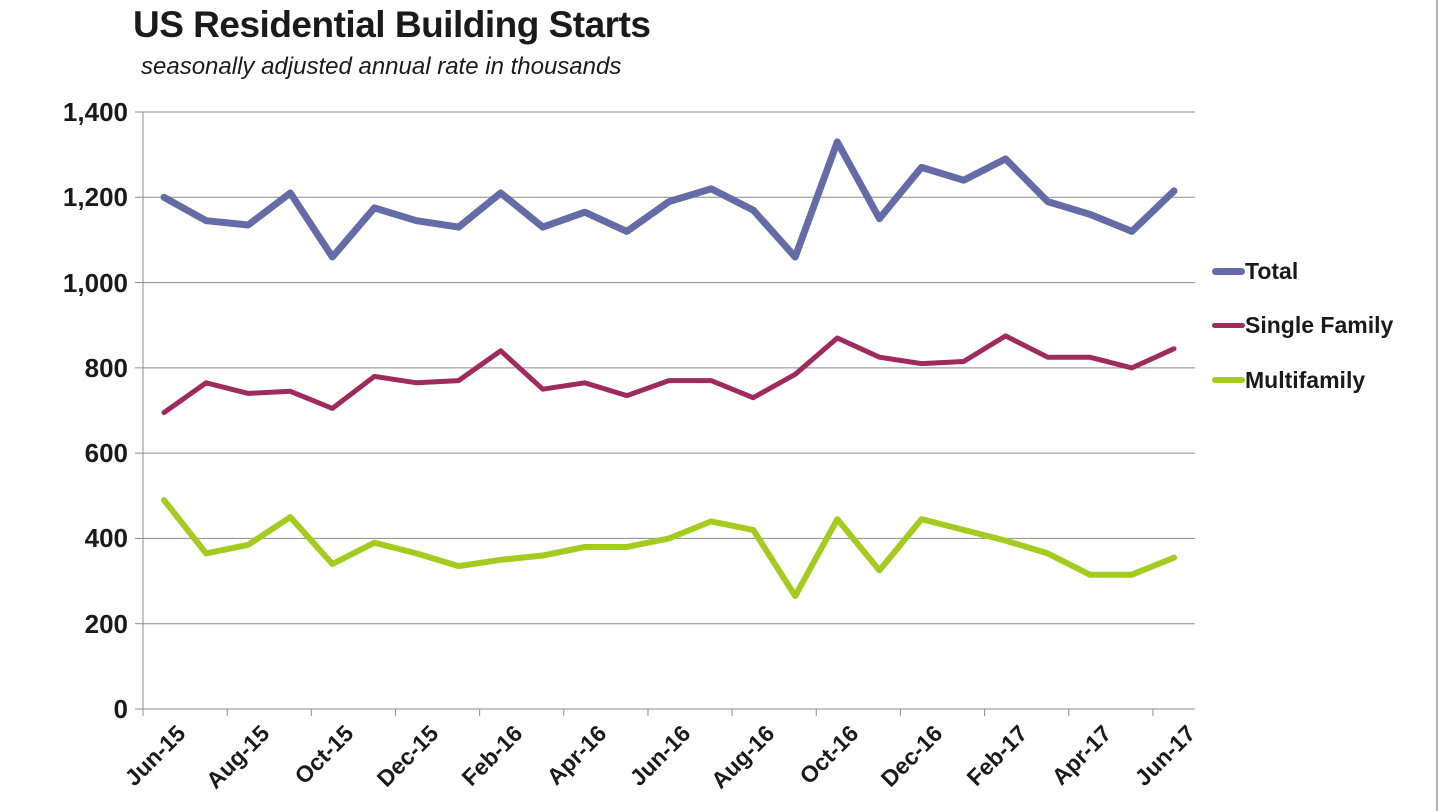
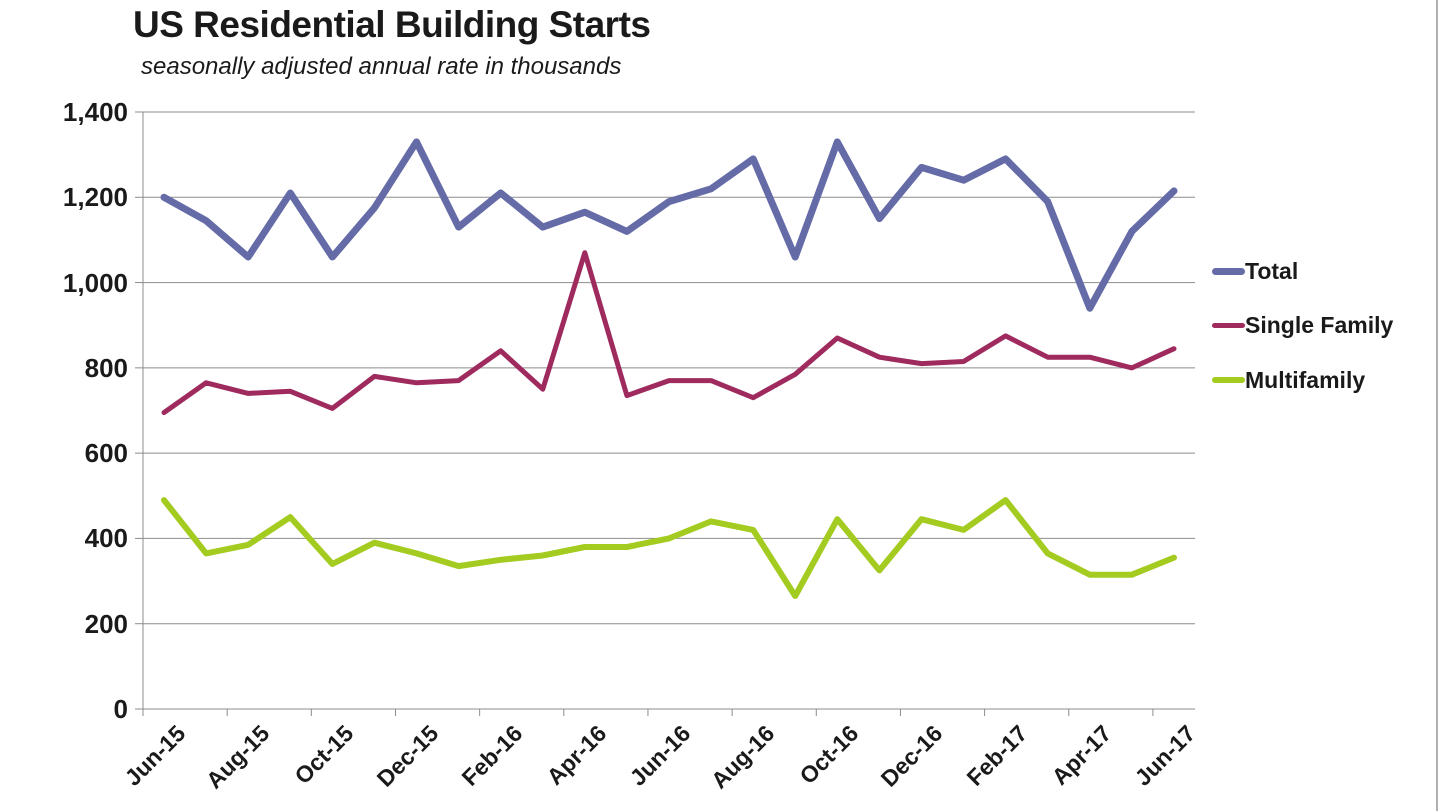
Total/Aug-15: 1140 -> 1060
Total/Dec-15: 1140 -> 1330
Single Family/Apr-16: 760 -> 1070
Total/Aug-16: 1170 -> 1290
Multifamily/Feb-17: 400 -> 490
Total/Apr-17: 1160 -> 940
